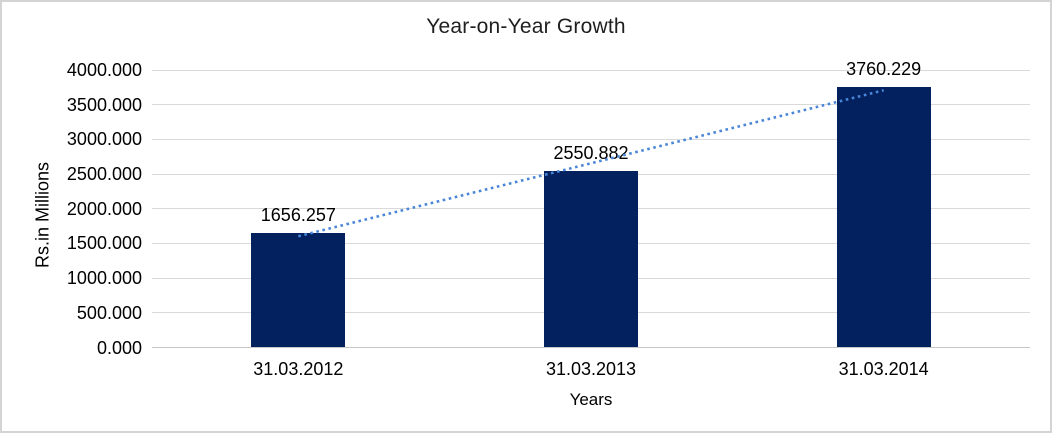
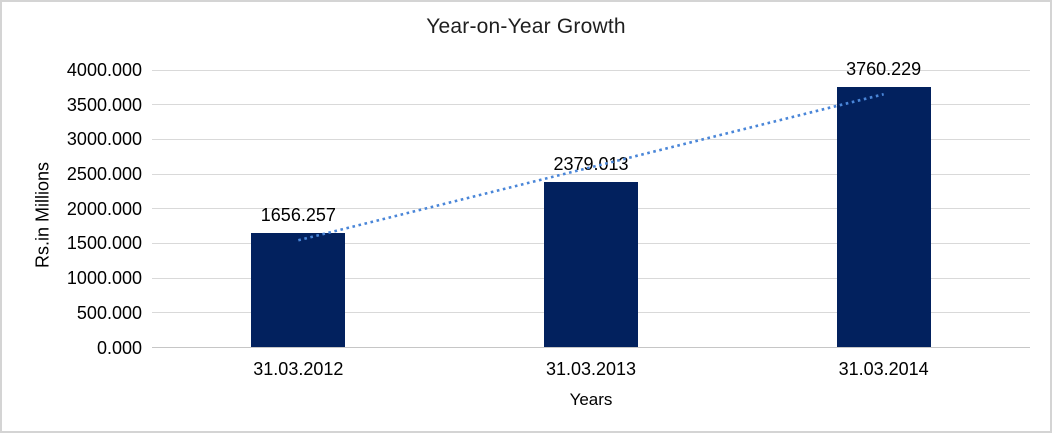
31.03.2013: 2550.882 -> 2379.013
